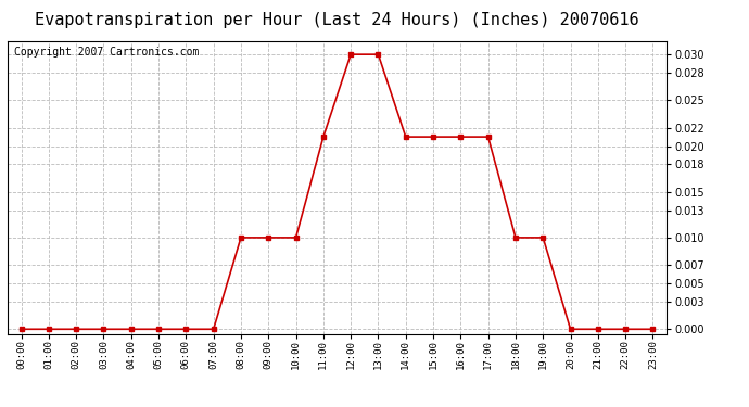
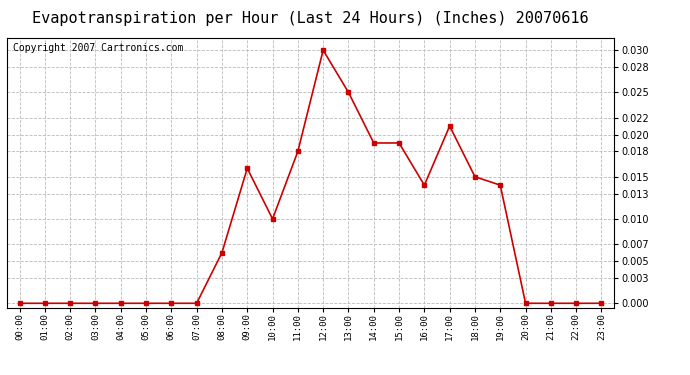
08:00: 0.010 -> 0.006
09:00: 0.010 -> 0.016
11:00: 0.021 -> 0.018
13:00: 0.030 -> 0.025
14:00: 0.021 -> 0.019
15:00: 0.021 -> 0.019
16:00: 0.021 -> 0.014
18:00: 0.010 -> 0.015
19:00: 0.010 -> 0.014
